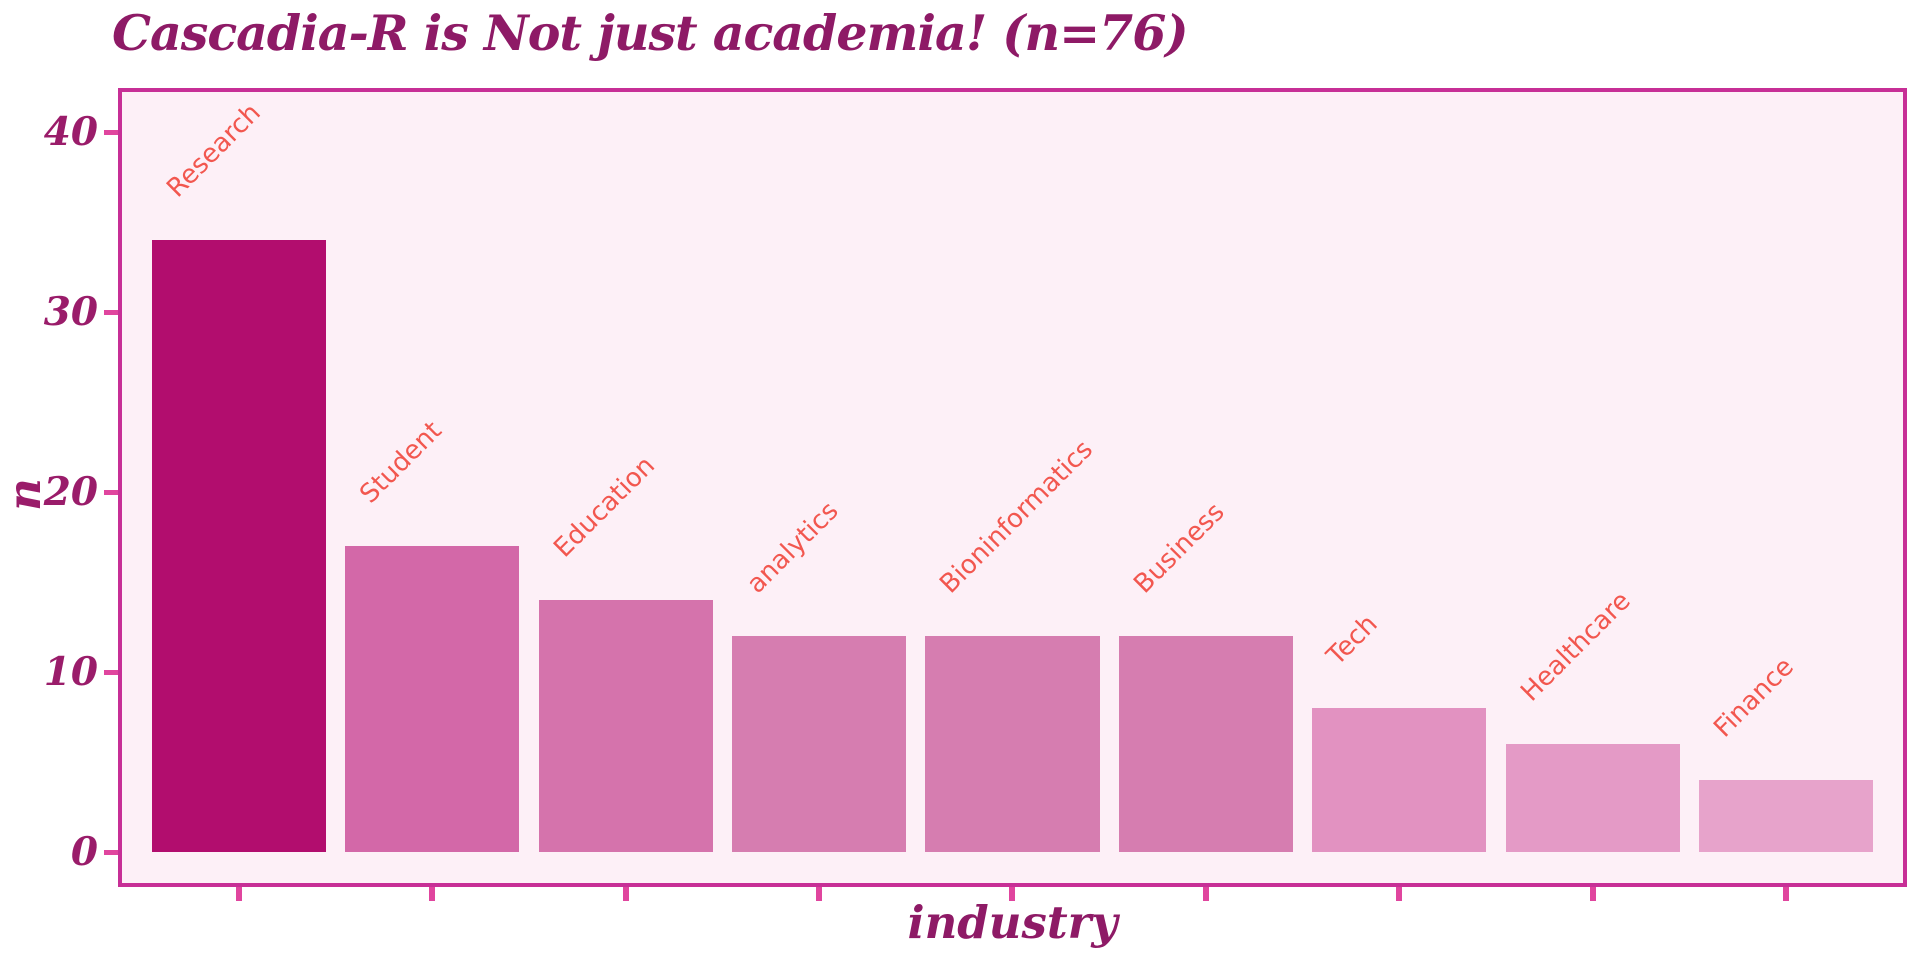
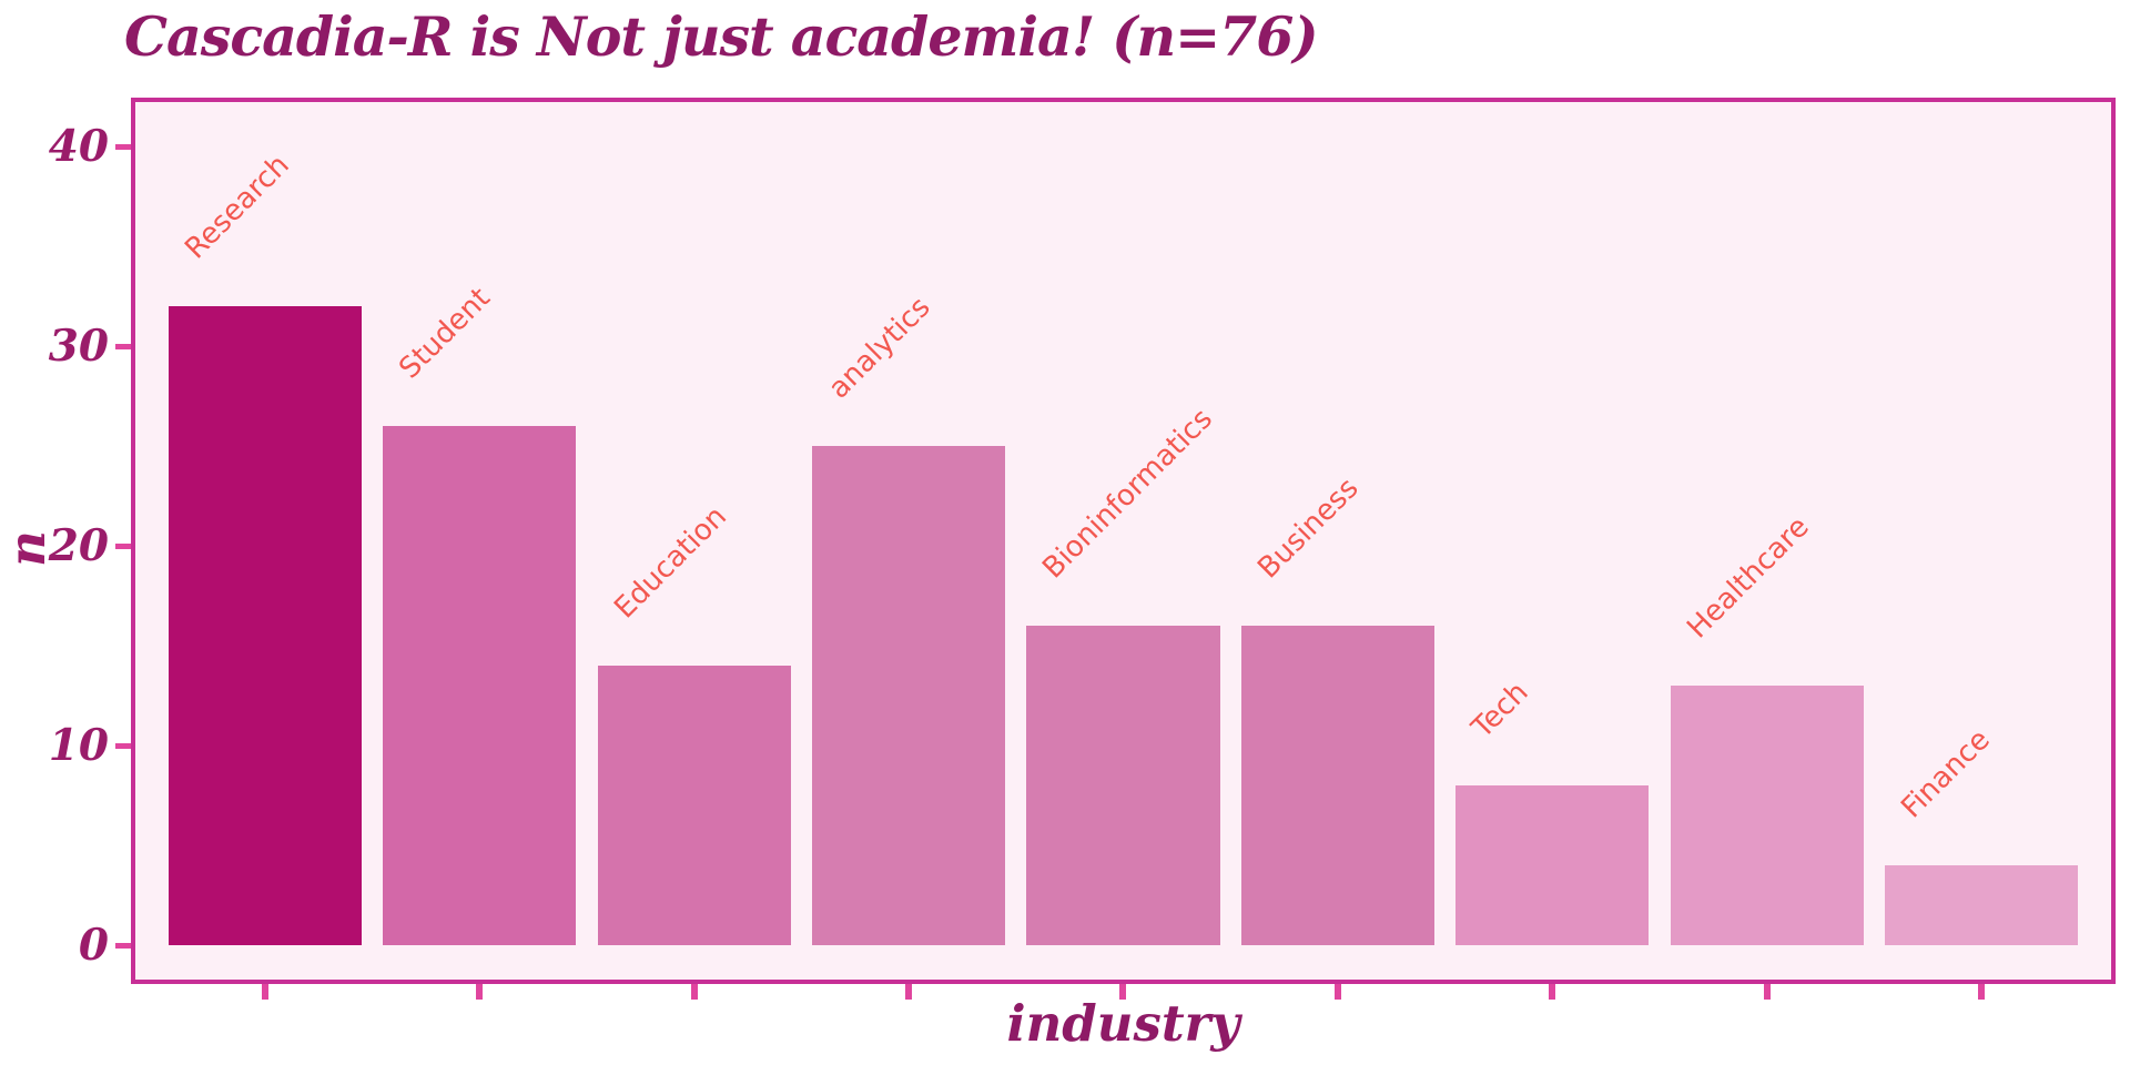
Research: 34 -> 32
Student: 17 -> 26
analytics: 12 -> 25
Bioninformatics: 12 -> 16
Business: 12 -> 16
Healthcare: 6 -> 13
